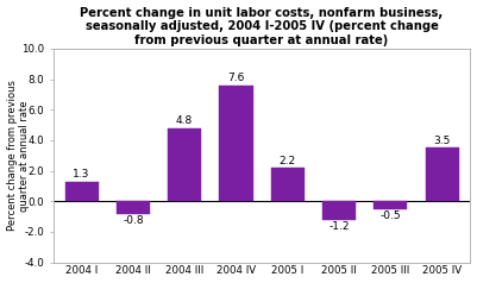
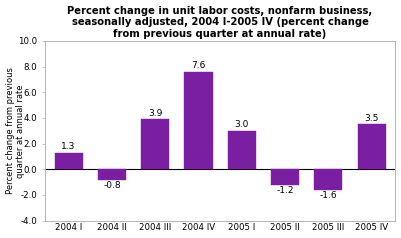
2004 III: 4.8 -> 3.9
2005 I: 2.2 -> 3.0
2005 III: -0.5 -> -1.6
